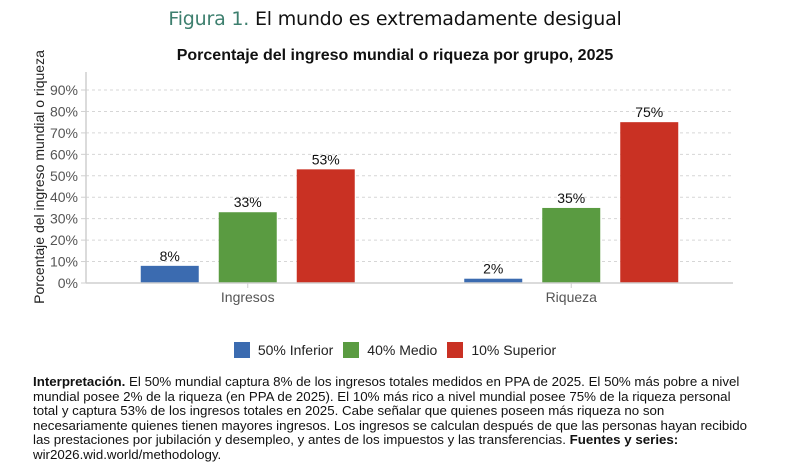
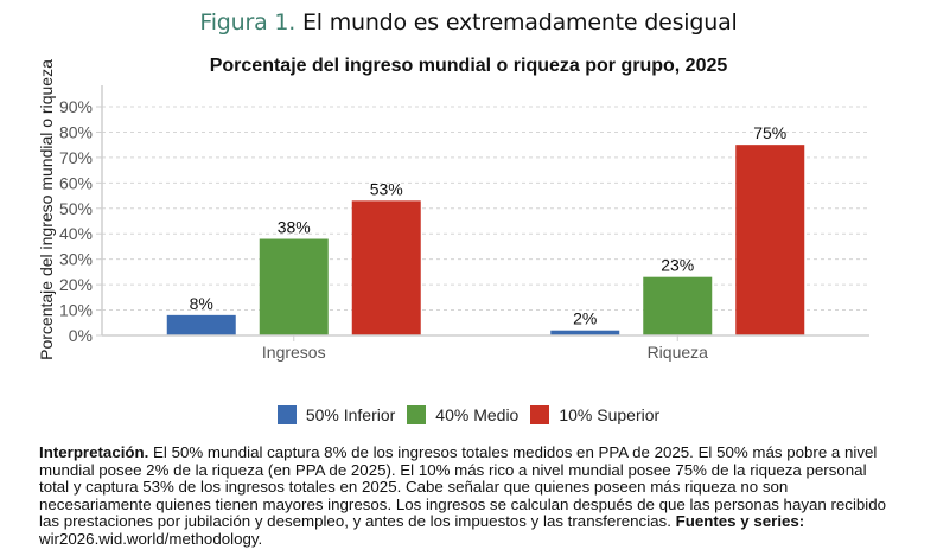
40% Medio/Ingresos: 33% -> 38%
40% Medio/Riqueza: 35% -> 23%
